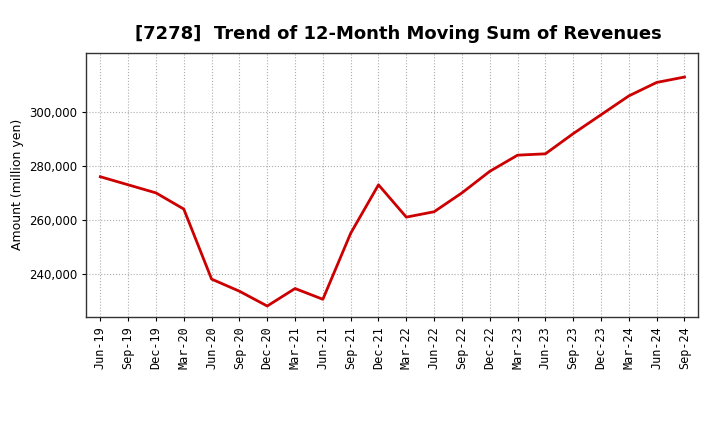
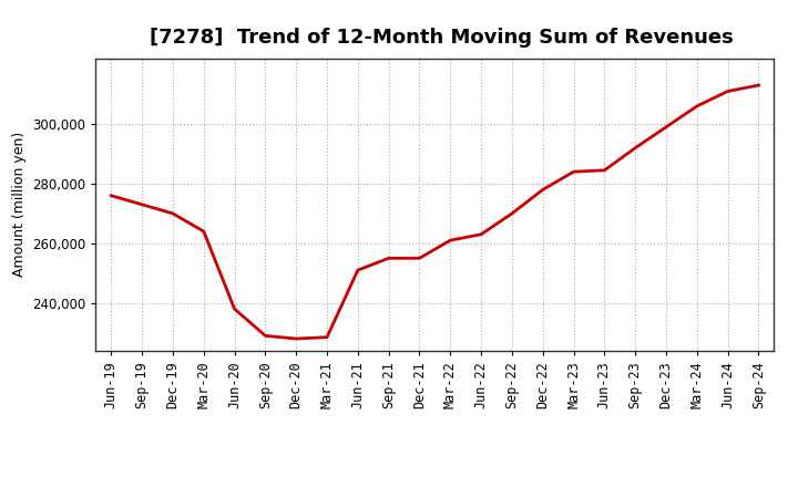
Sep-20: 233,500 -> 229,000
Mar-21: 234,500 -> 228,500
Jun-21: 230,500 -> 251,000
Dec-21: 273,000 -> 255,000
